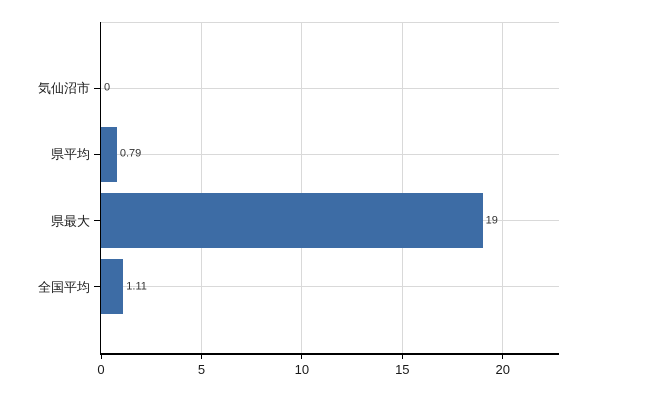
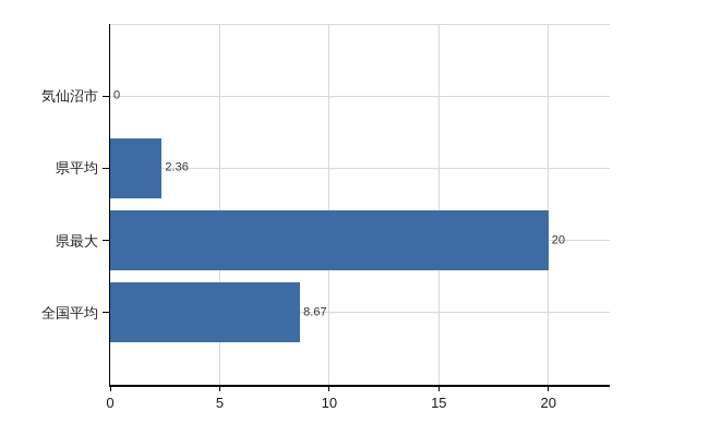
県平均: 0.79 -> 2.36
県最大: 19 -> 20
全国平均: 1.11 -> 8.67
